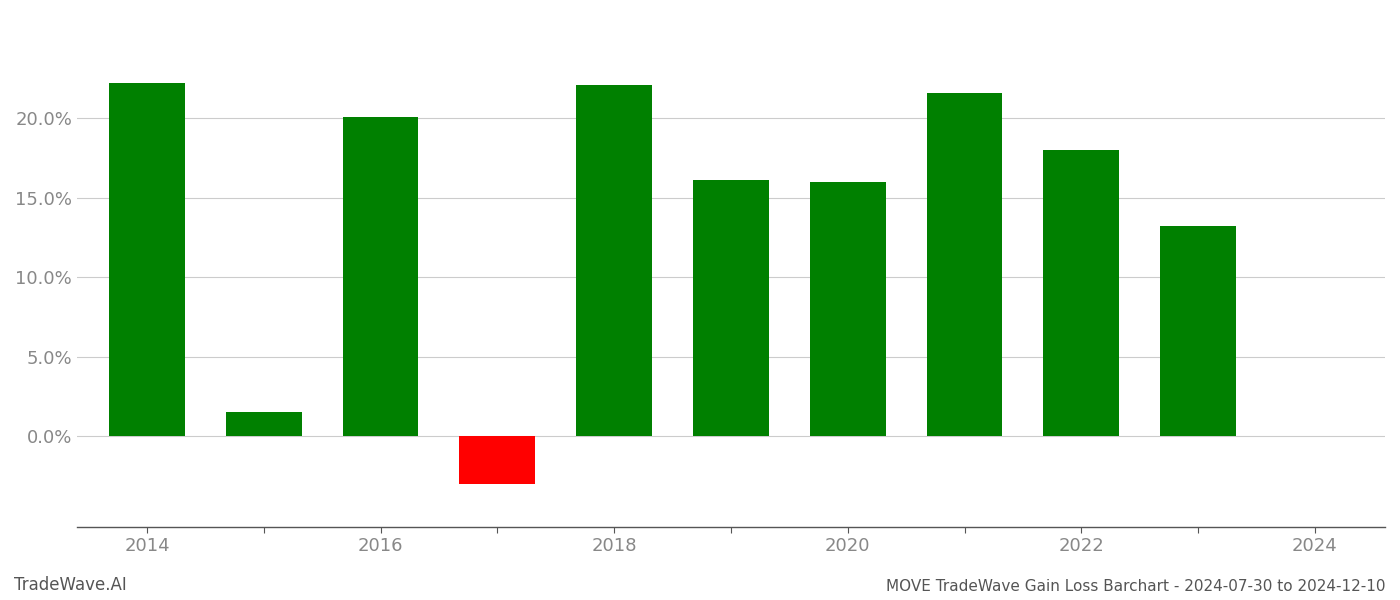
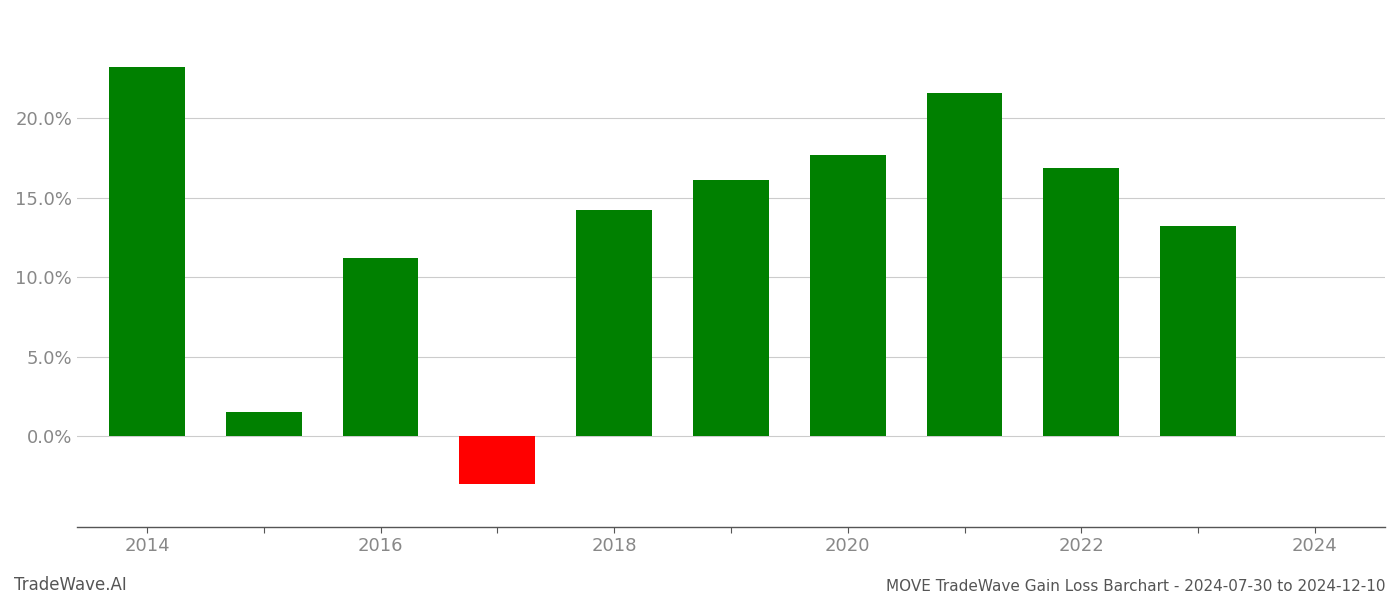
2014: 22.2% -> 23.2%
2016: 20.1% -> 11.2%
2018: 22.1% -> 14.2%
2020: 16.0% -> 17.7%
2022: 18.0% -> 16.9%
